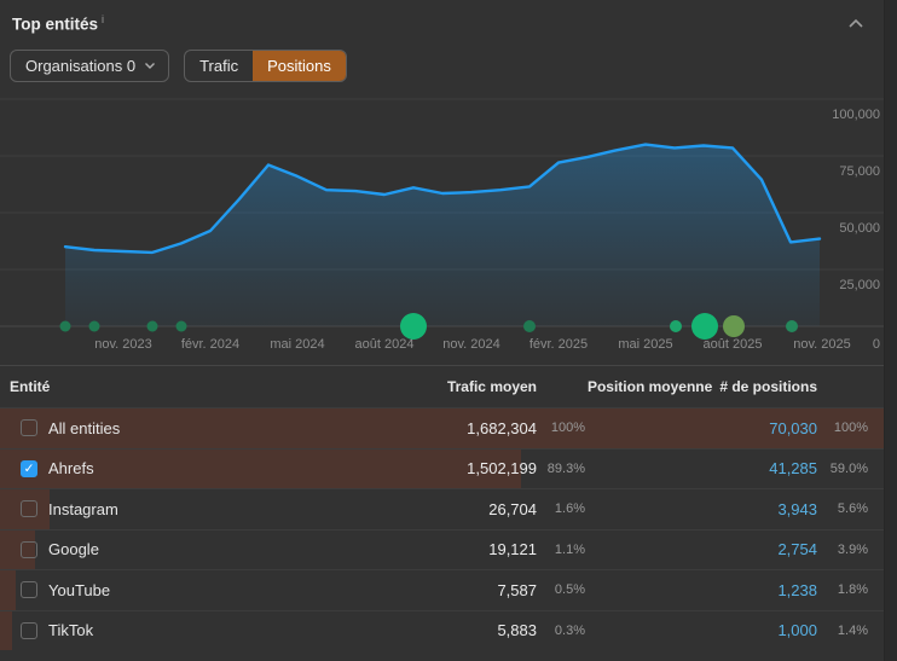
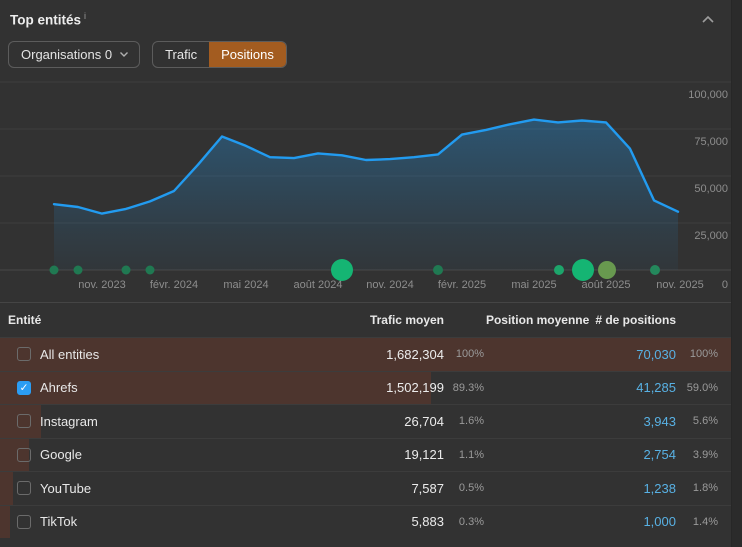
nov. 2023: 33000 -> 30000
août 2024: 58000 -> 62000
nov. 2025: 38000 -> 31000
